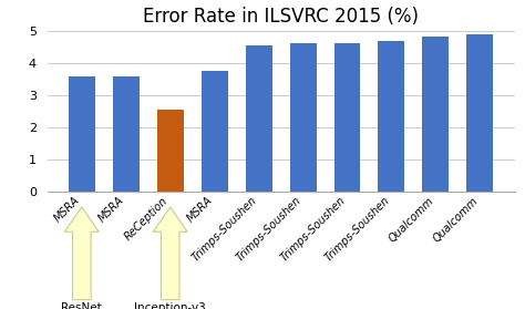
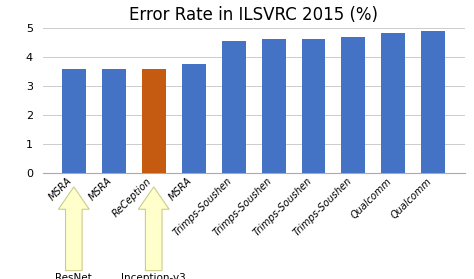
ReCeption: 2.55 -> 3.58
